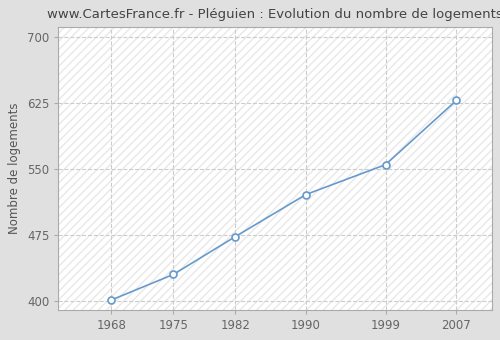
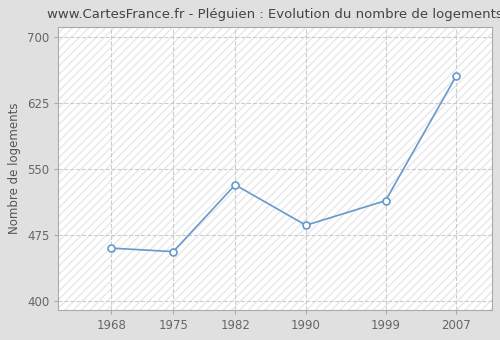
1968: 401 -> 460
1975: 430 -> 456
1982: 473 -> 532
1990: 521 -> 486
1999: 555 -> 514
2007: 628 -> 656
